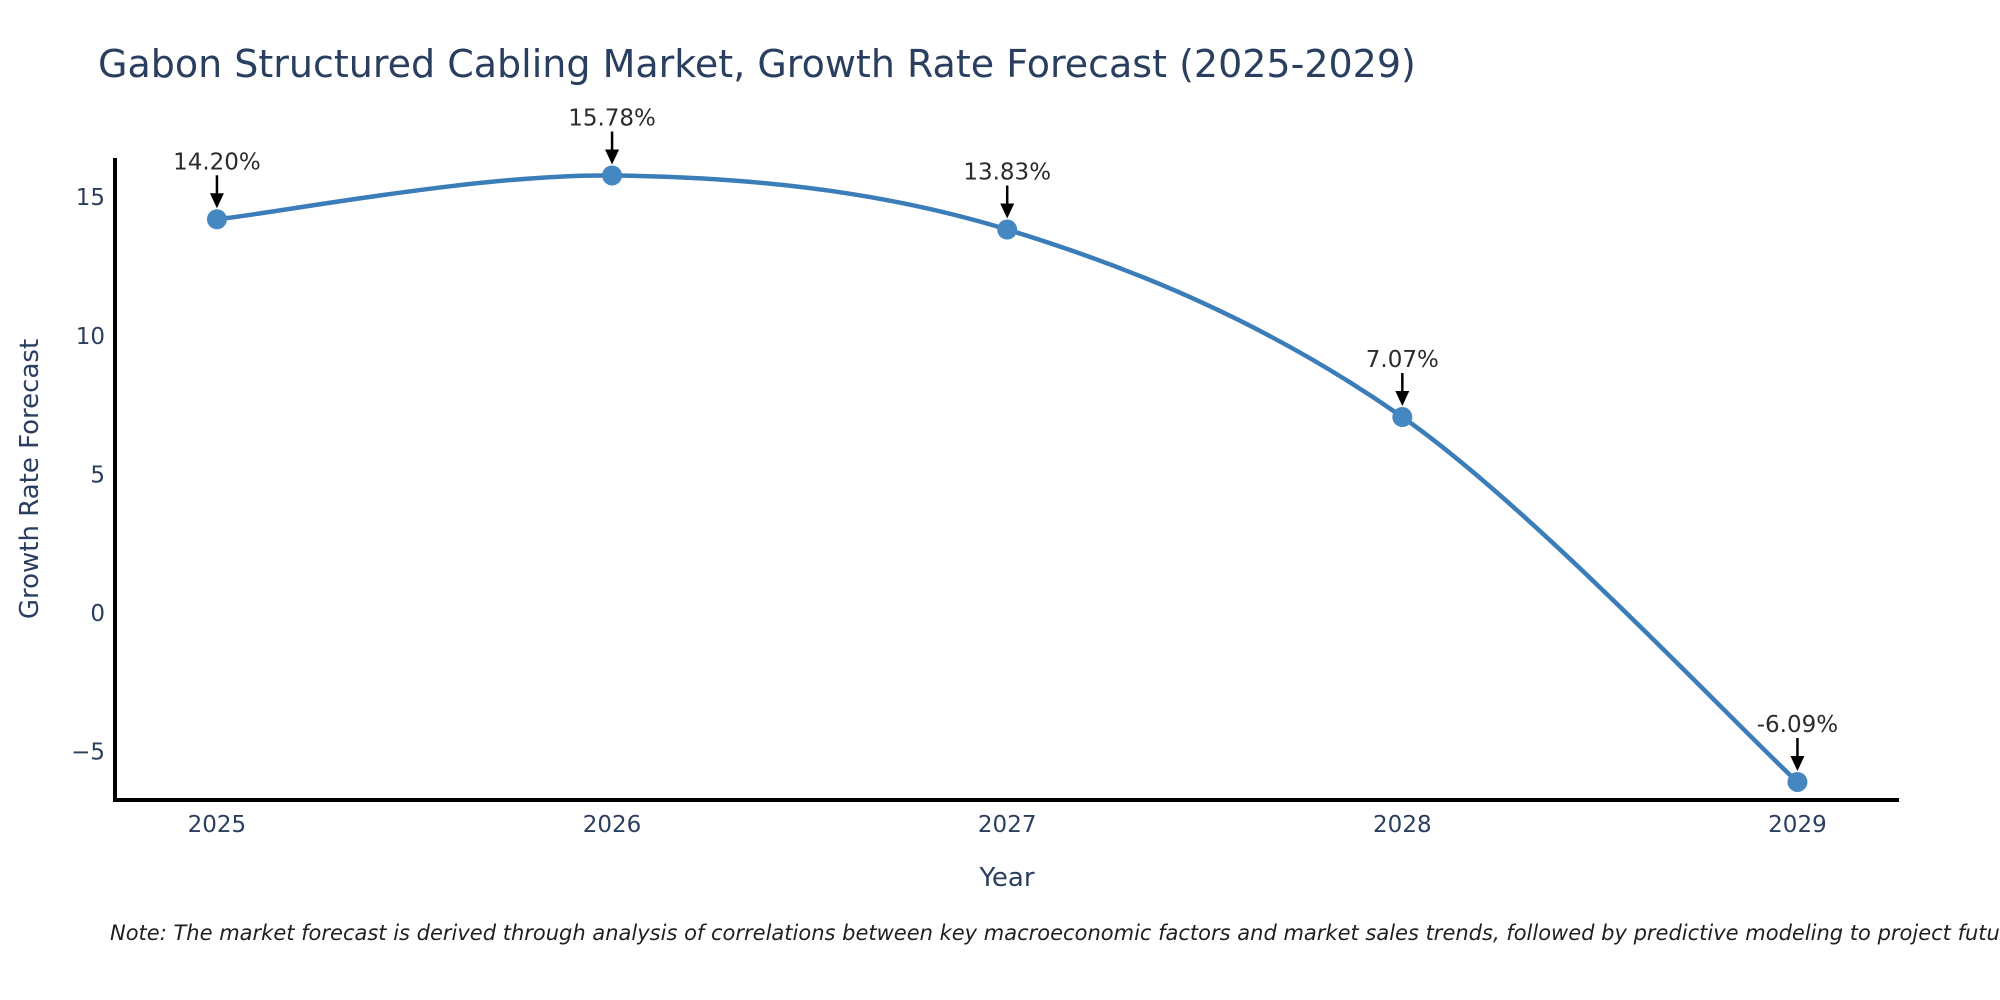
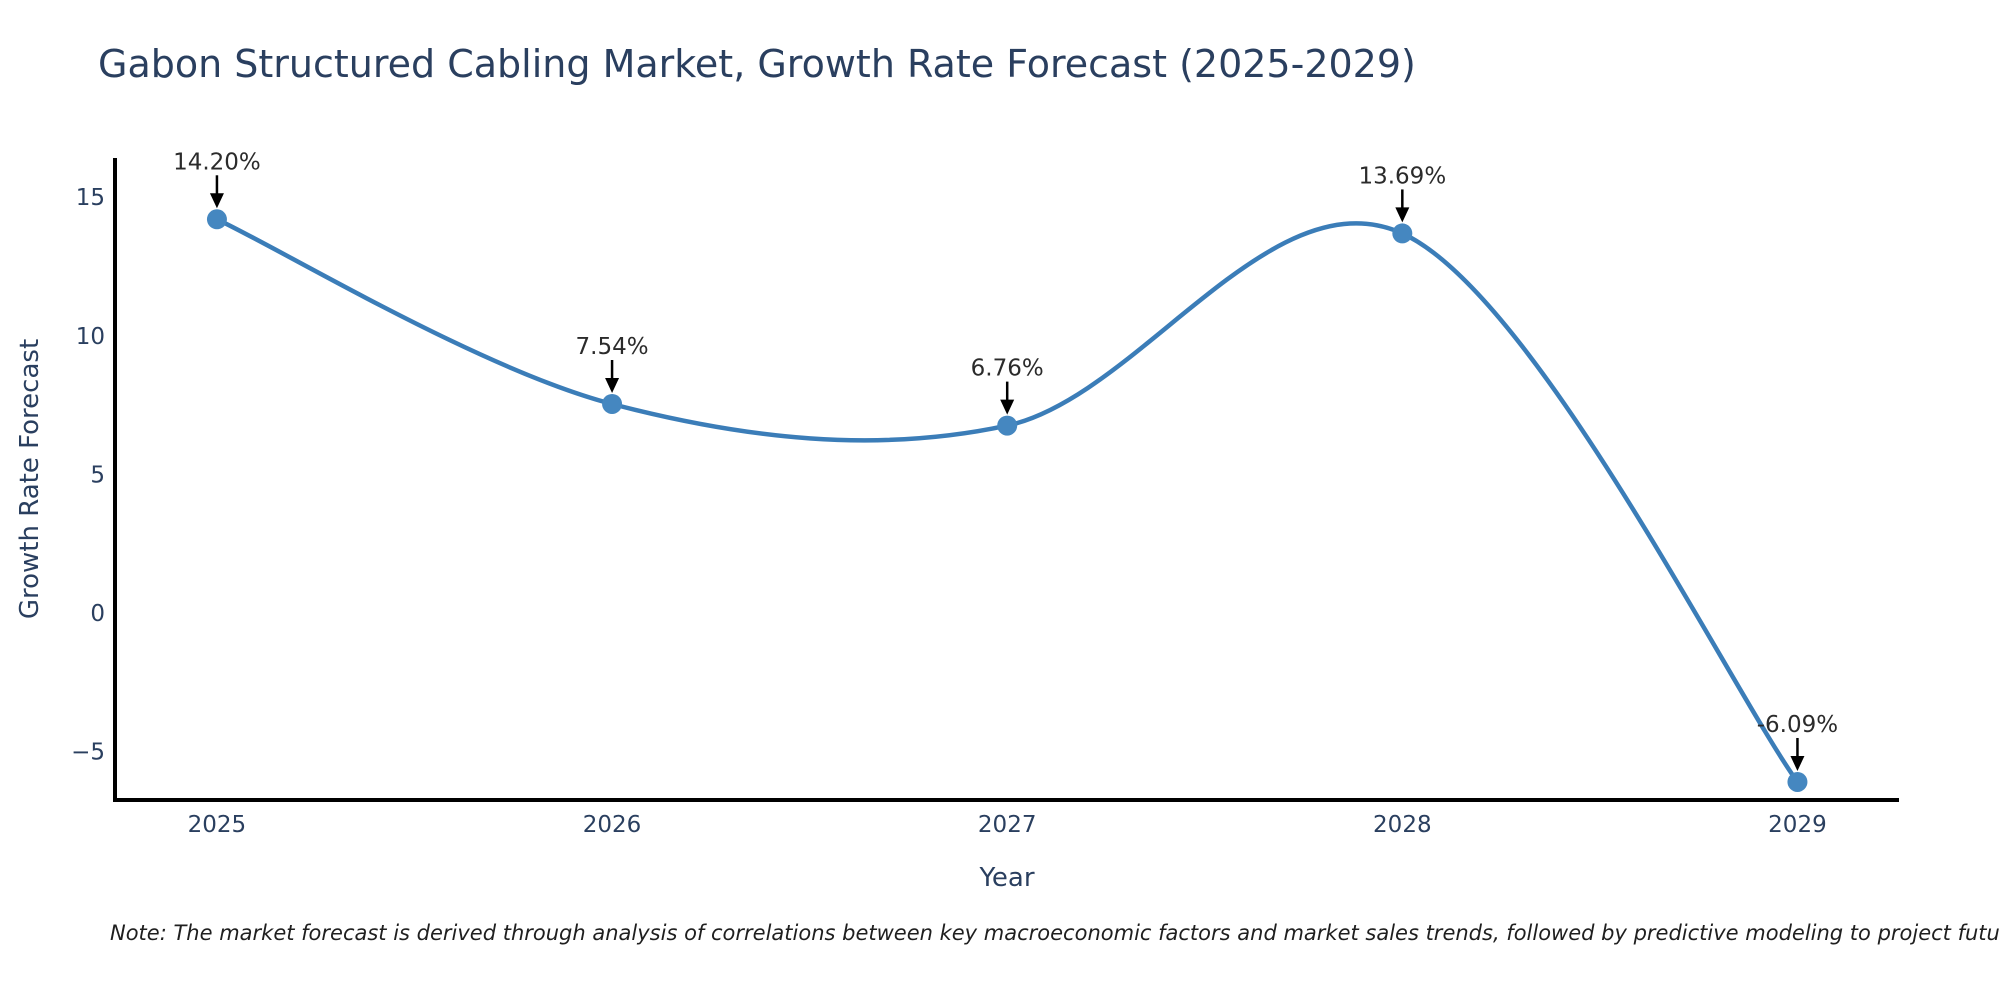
2026: 15.78% -> 7.54%
2027: 13.83% -> 6.76%
2028: 7.07% -> 13.69%
